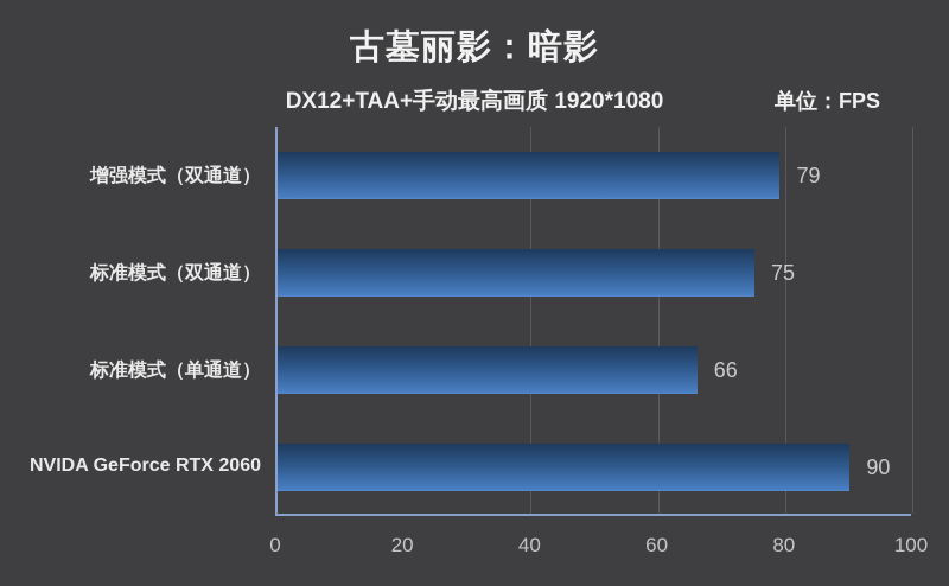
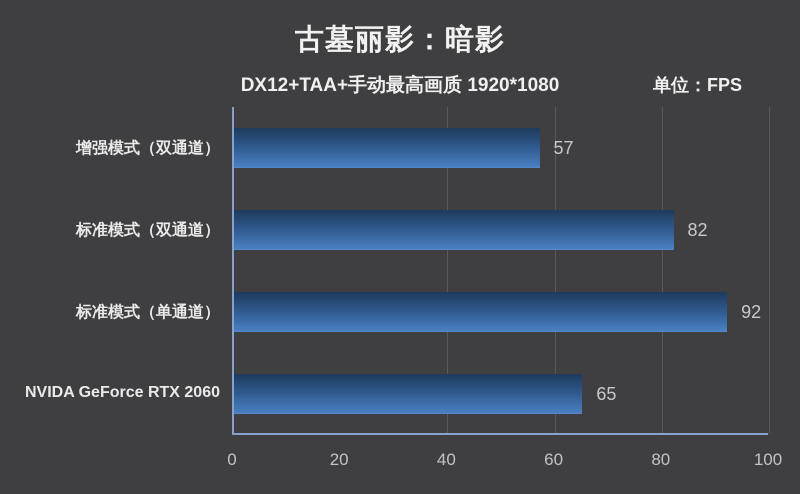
增强模式（双通道）: 79 -> 57
标准模式（双通道）: 75 -> 82
标准模式（单通道）: 66 -> 92
NVIDA GeForce RTX 2060: 90 -> 65
